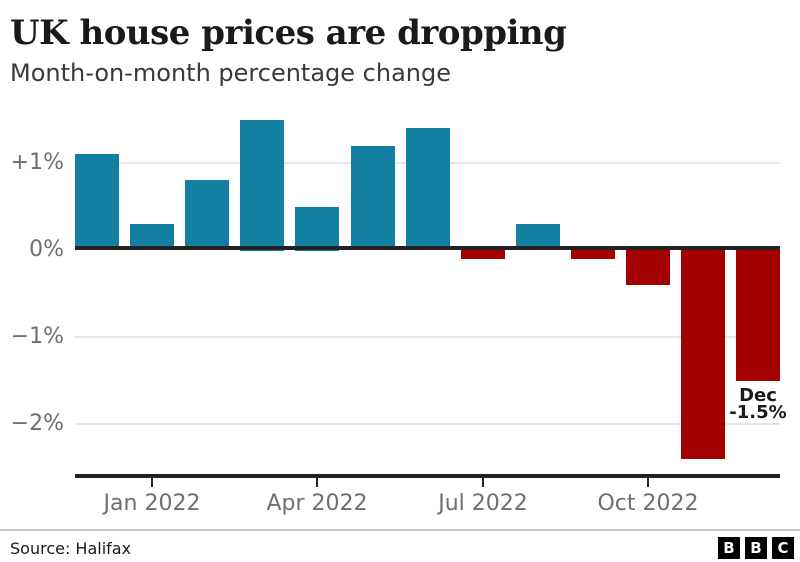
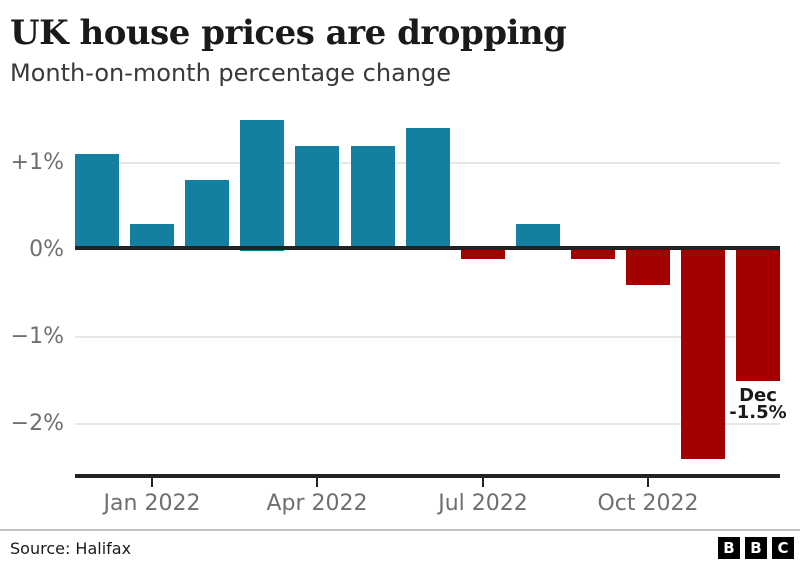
Apr 2022: 0.5% -> 1.2%
